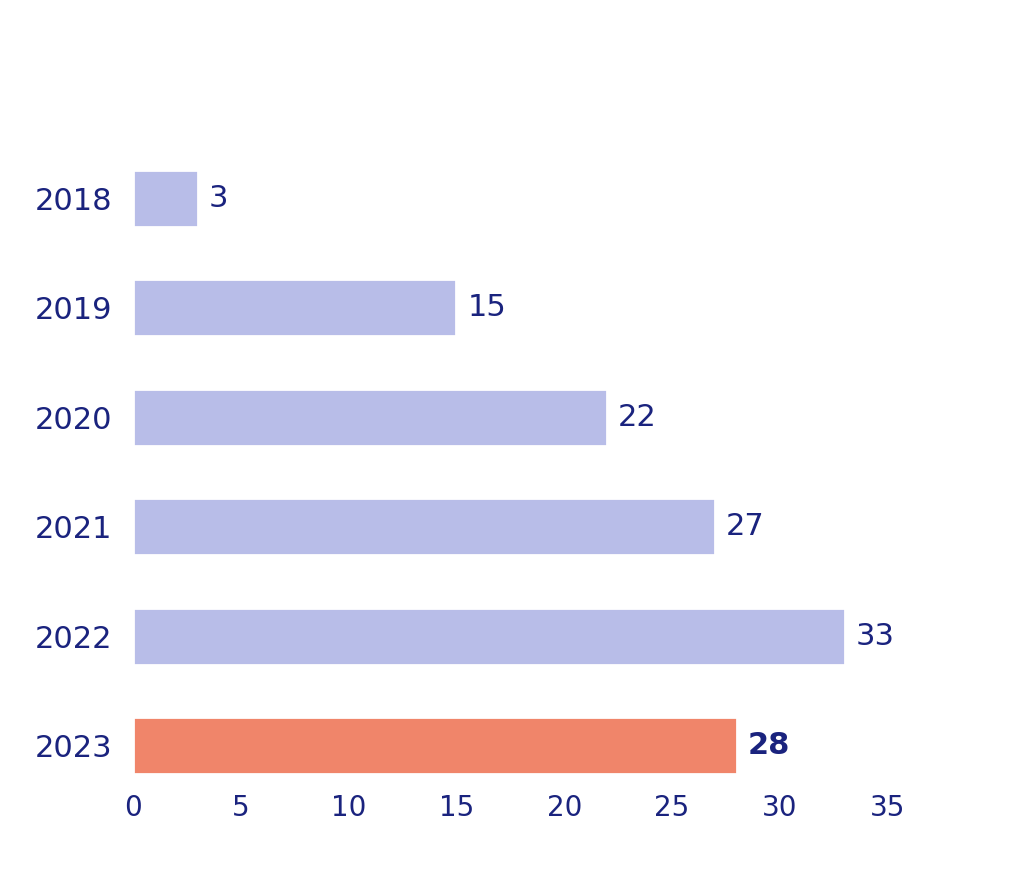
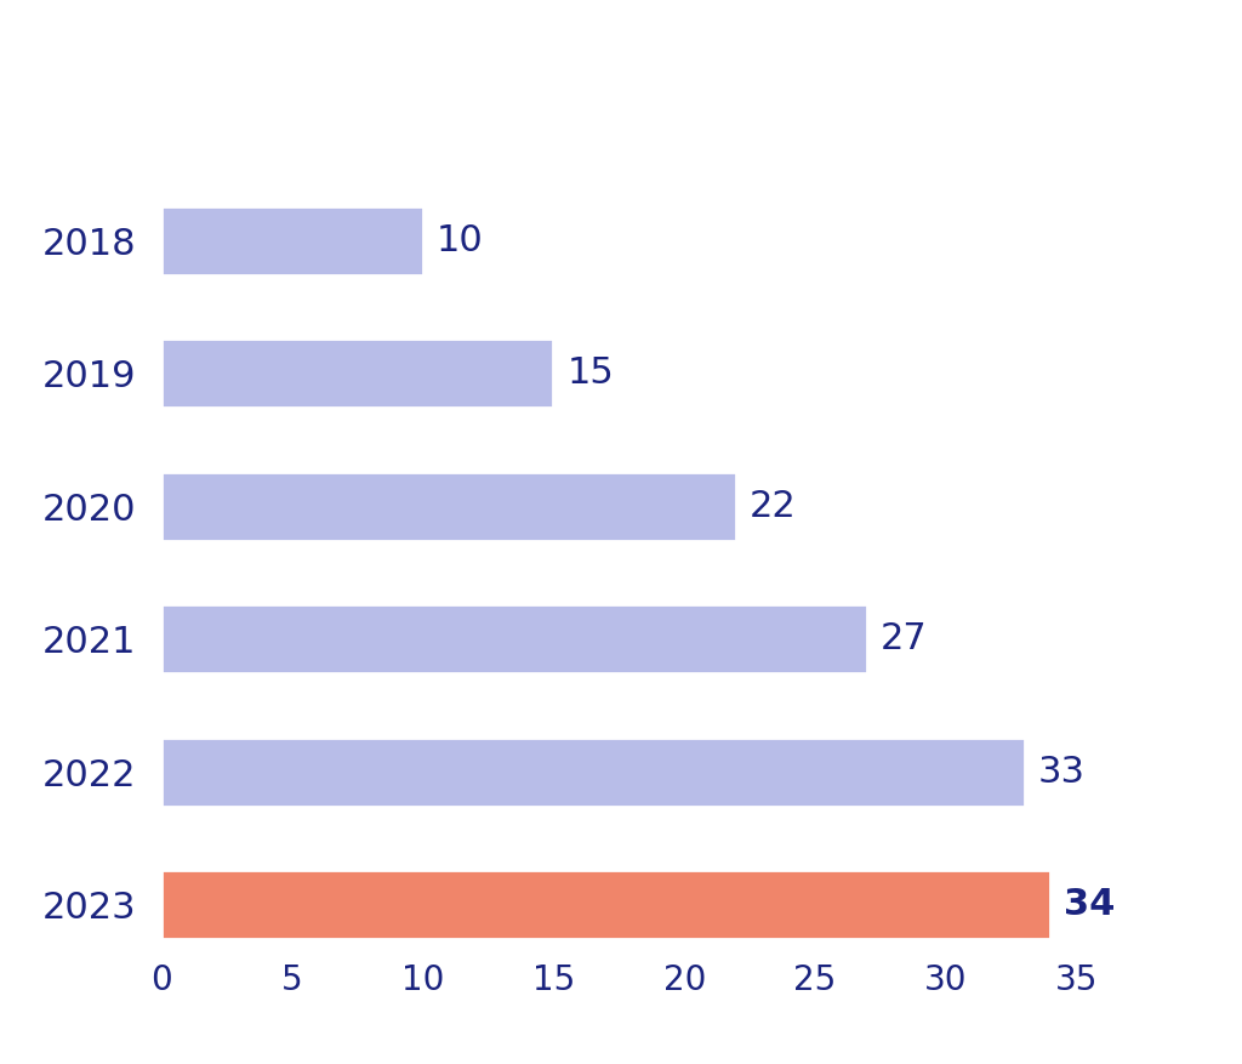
2018: 3 -> 10
2023: 28 -> 34
